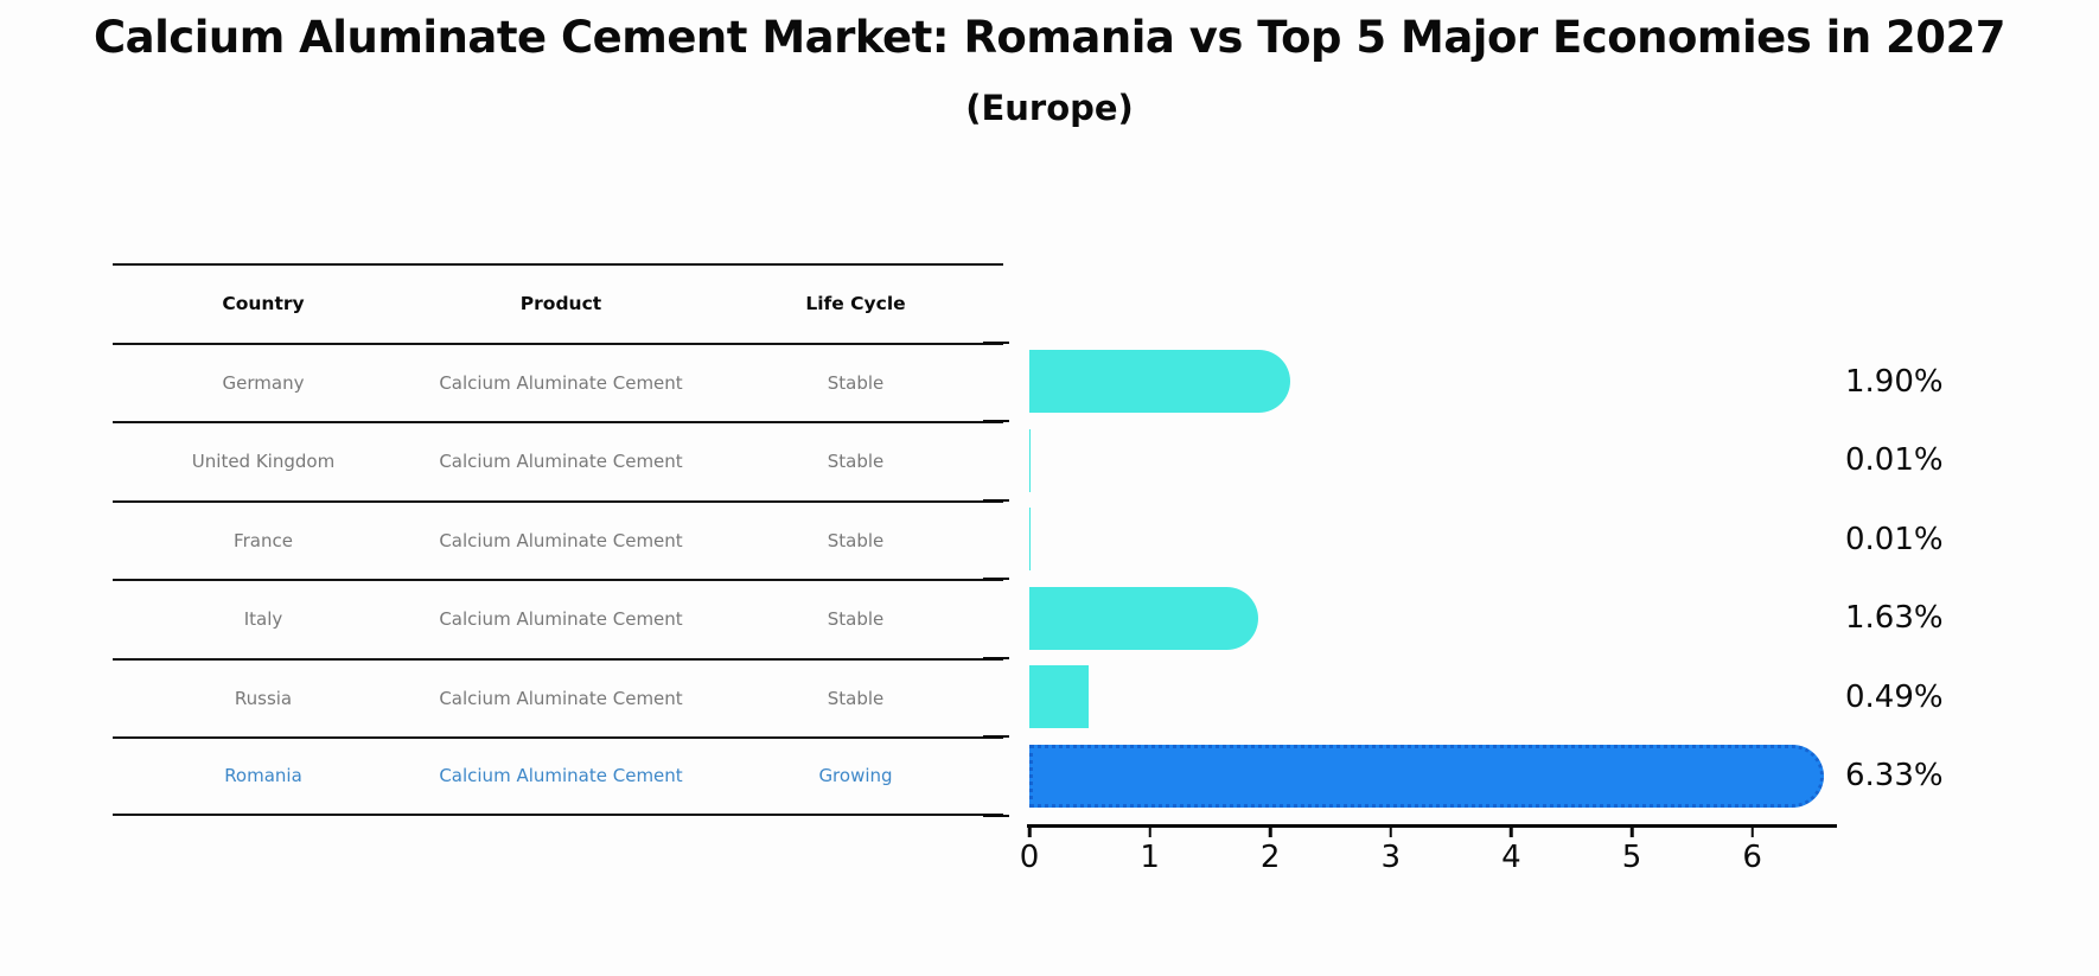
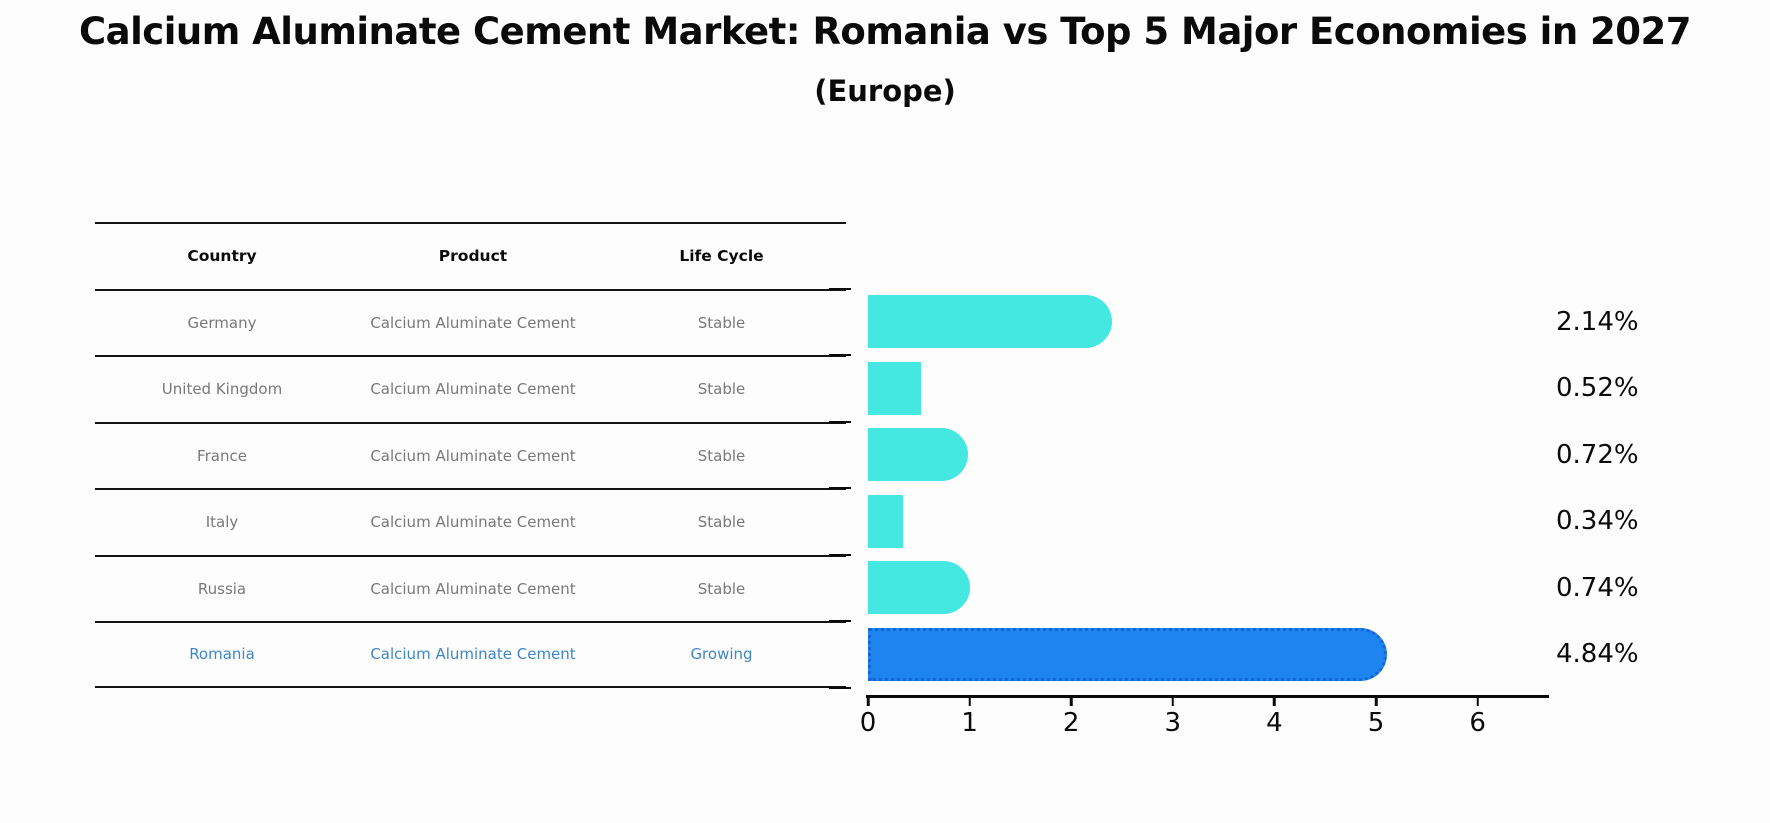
Germany: 1.90% -> 2.14%
United Kingdom: 0.01% -> 0.52%
France: 0.01% -> 0.72%
Italy: 1.63% -> 0.34%
Russia: 0.49% -> 0.74%
Romania: 6.33% -> 4.84%
